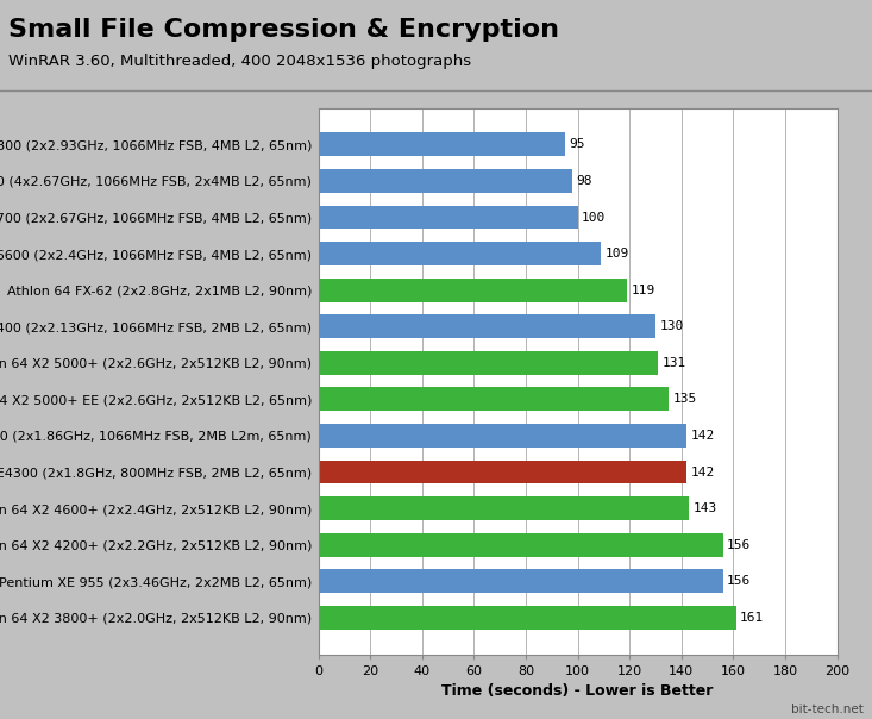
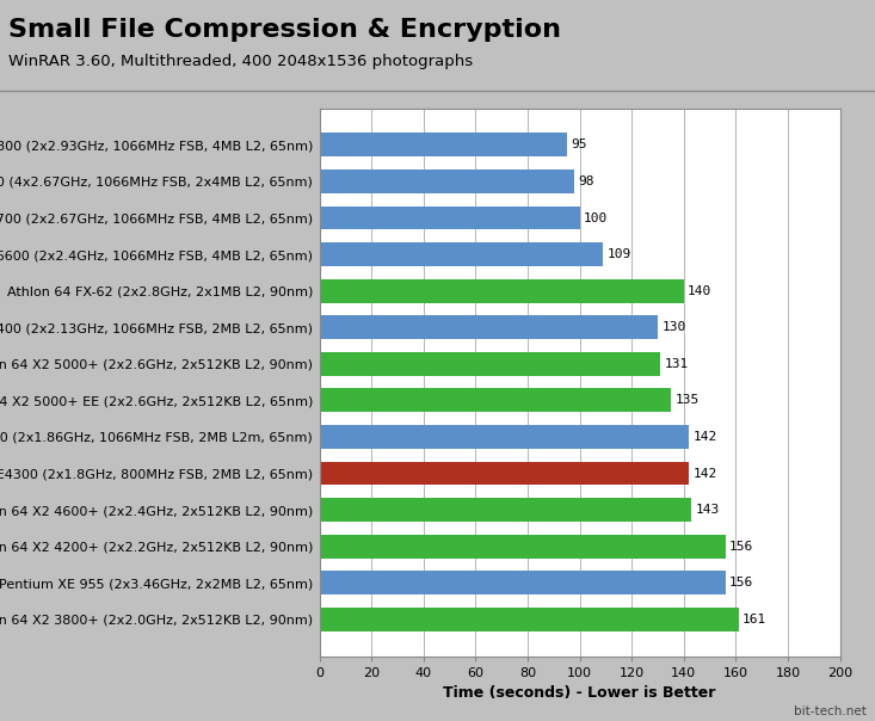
Athlon 64 FX-62 (2x2.8GHz, 2x1MB L2, 90nm): 119 -> 140
